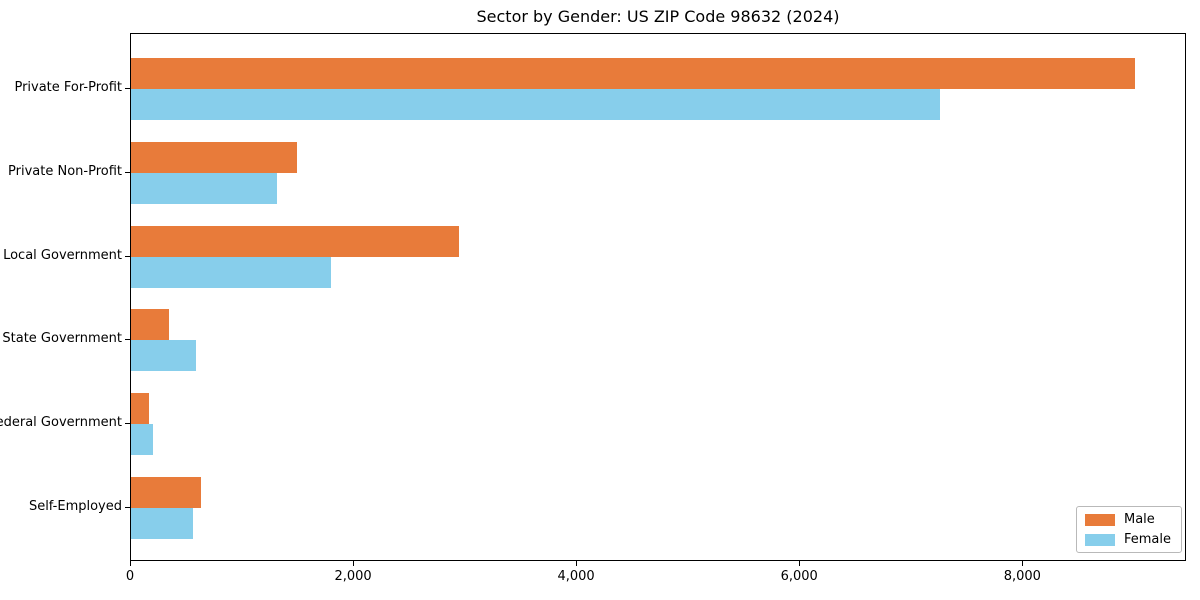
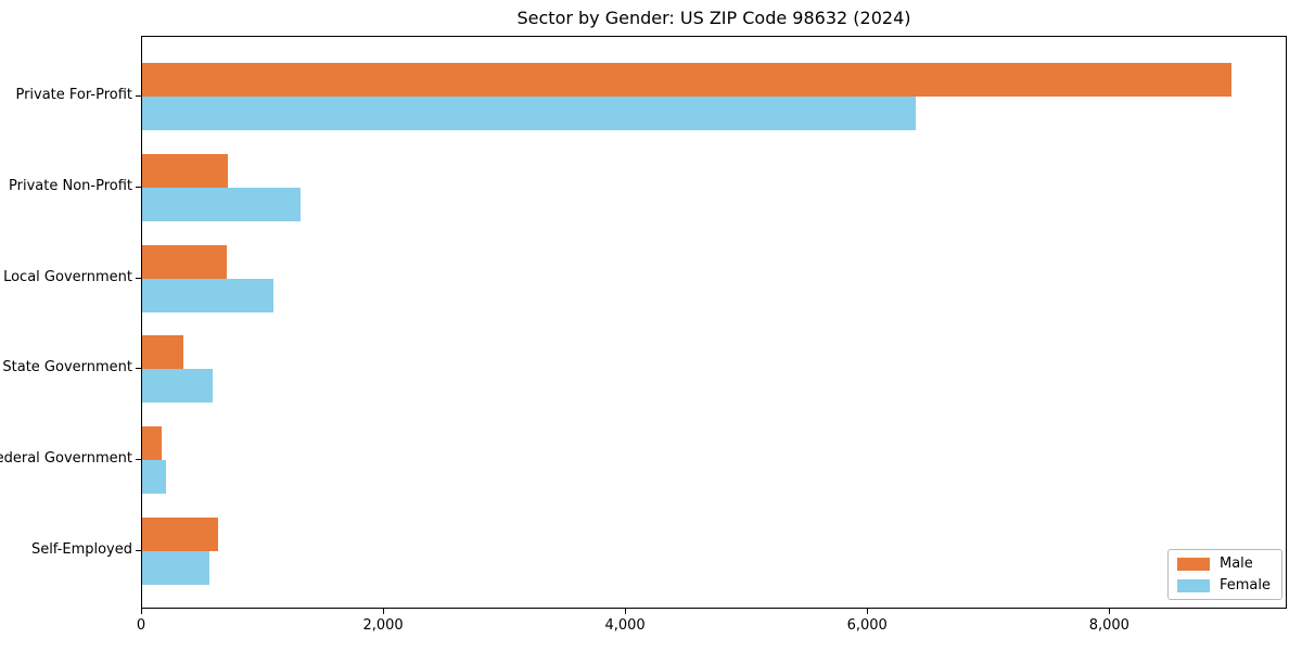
Female/Private For-Profit: 7250 -> 6390
Male/Private Non-Profit: 1490 -> 710
Male/Local Government: 2940 -> 700
Female/Local Government: 1790 -> 1080
